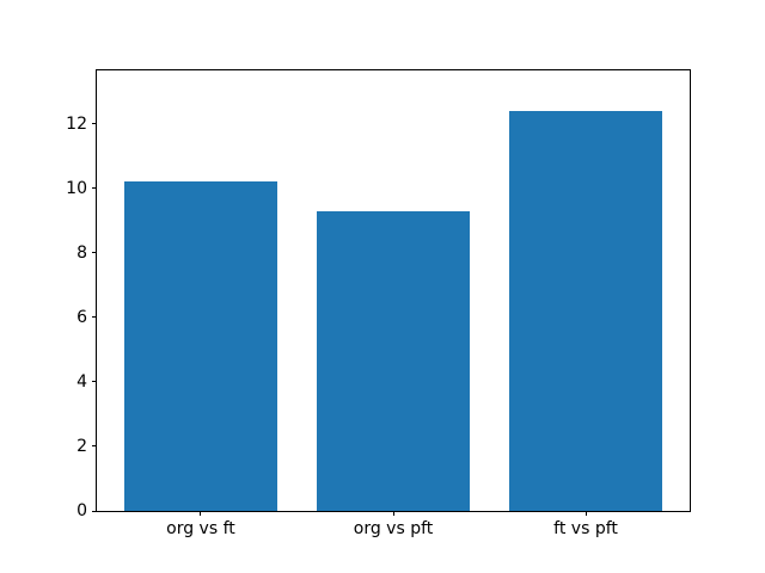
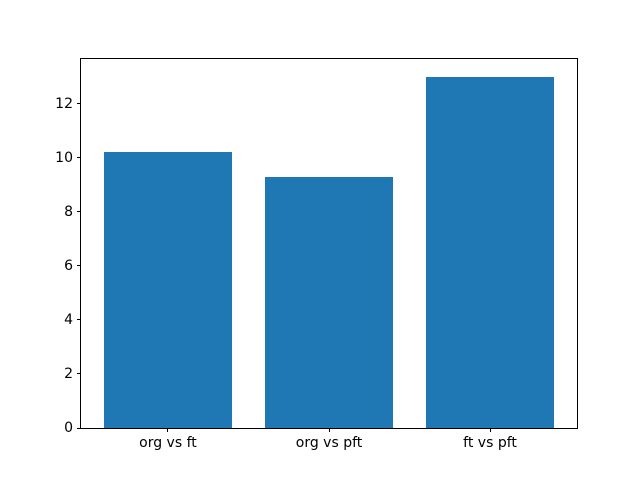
ft vs pft: 12.4 -> 13.0
